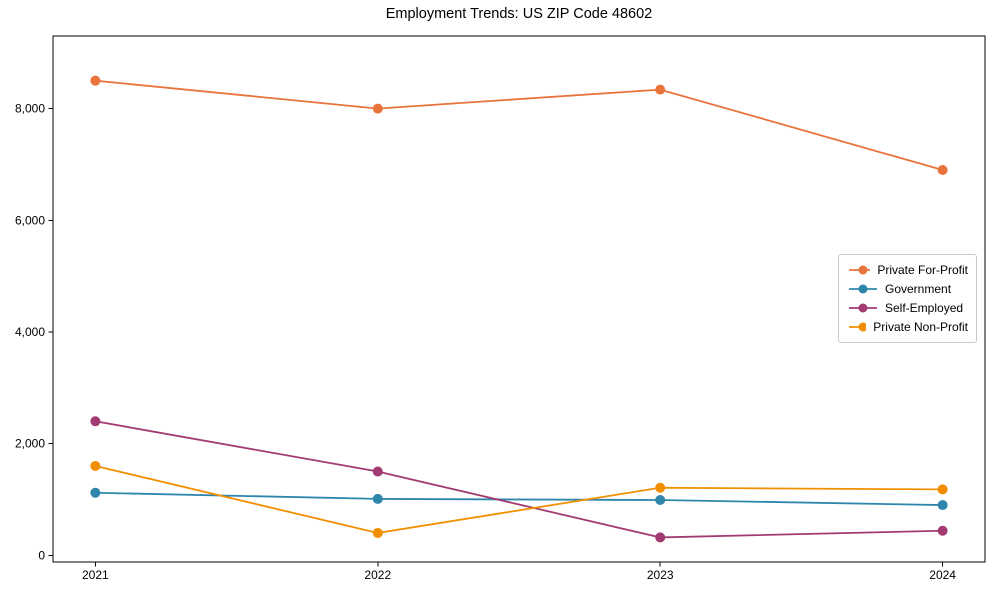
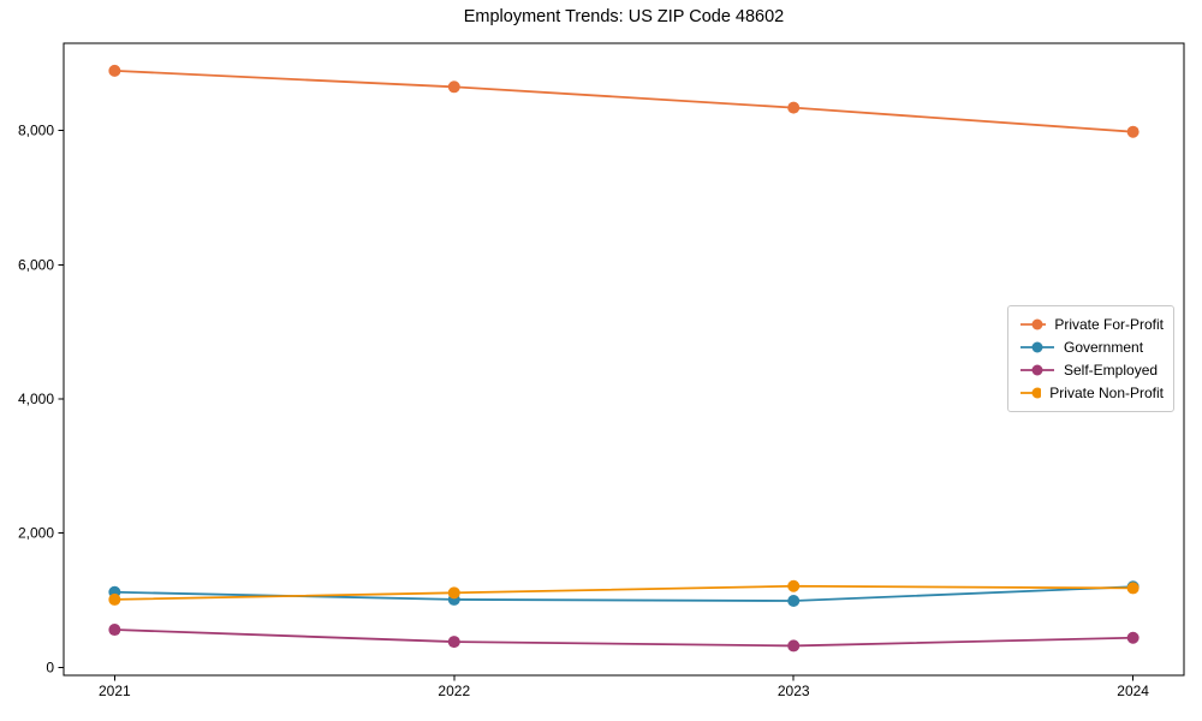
Private For-Profit/2021: 8500 -> 8900
Self-Employed/2021: 2400 -> 600
Private Non-Profit/2021: 1600 -> 1000
Private For-Profit/2022: 8000 -> 8600
Self-Employed/2022: 1500 -> 400
Private Non-Profit/2022: 400 -> 1100
Private For-Profit/2024: 6900 -> 8000
Government/2024: 900 -> 1200
